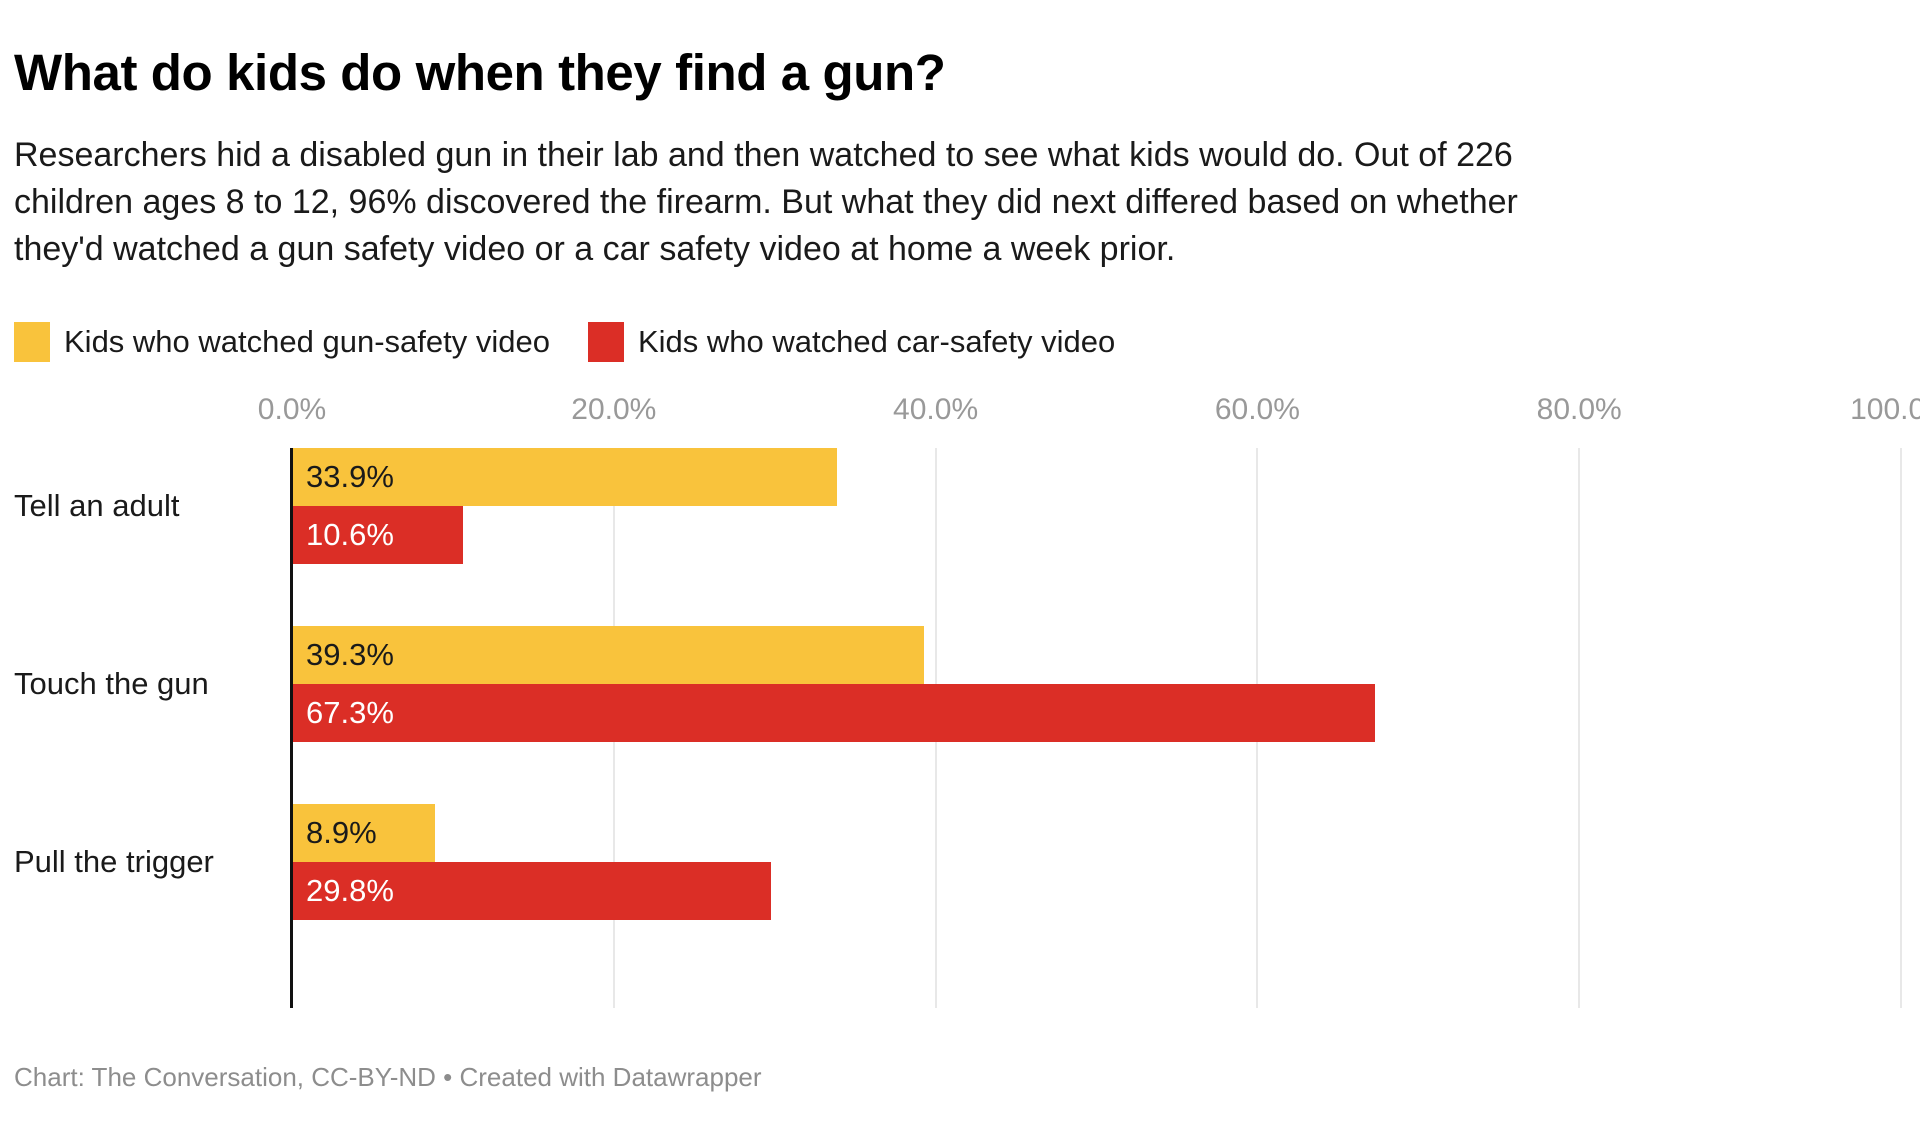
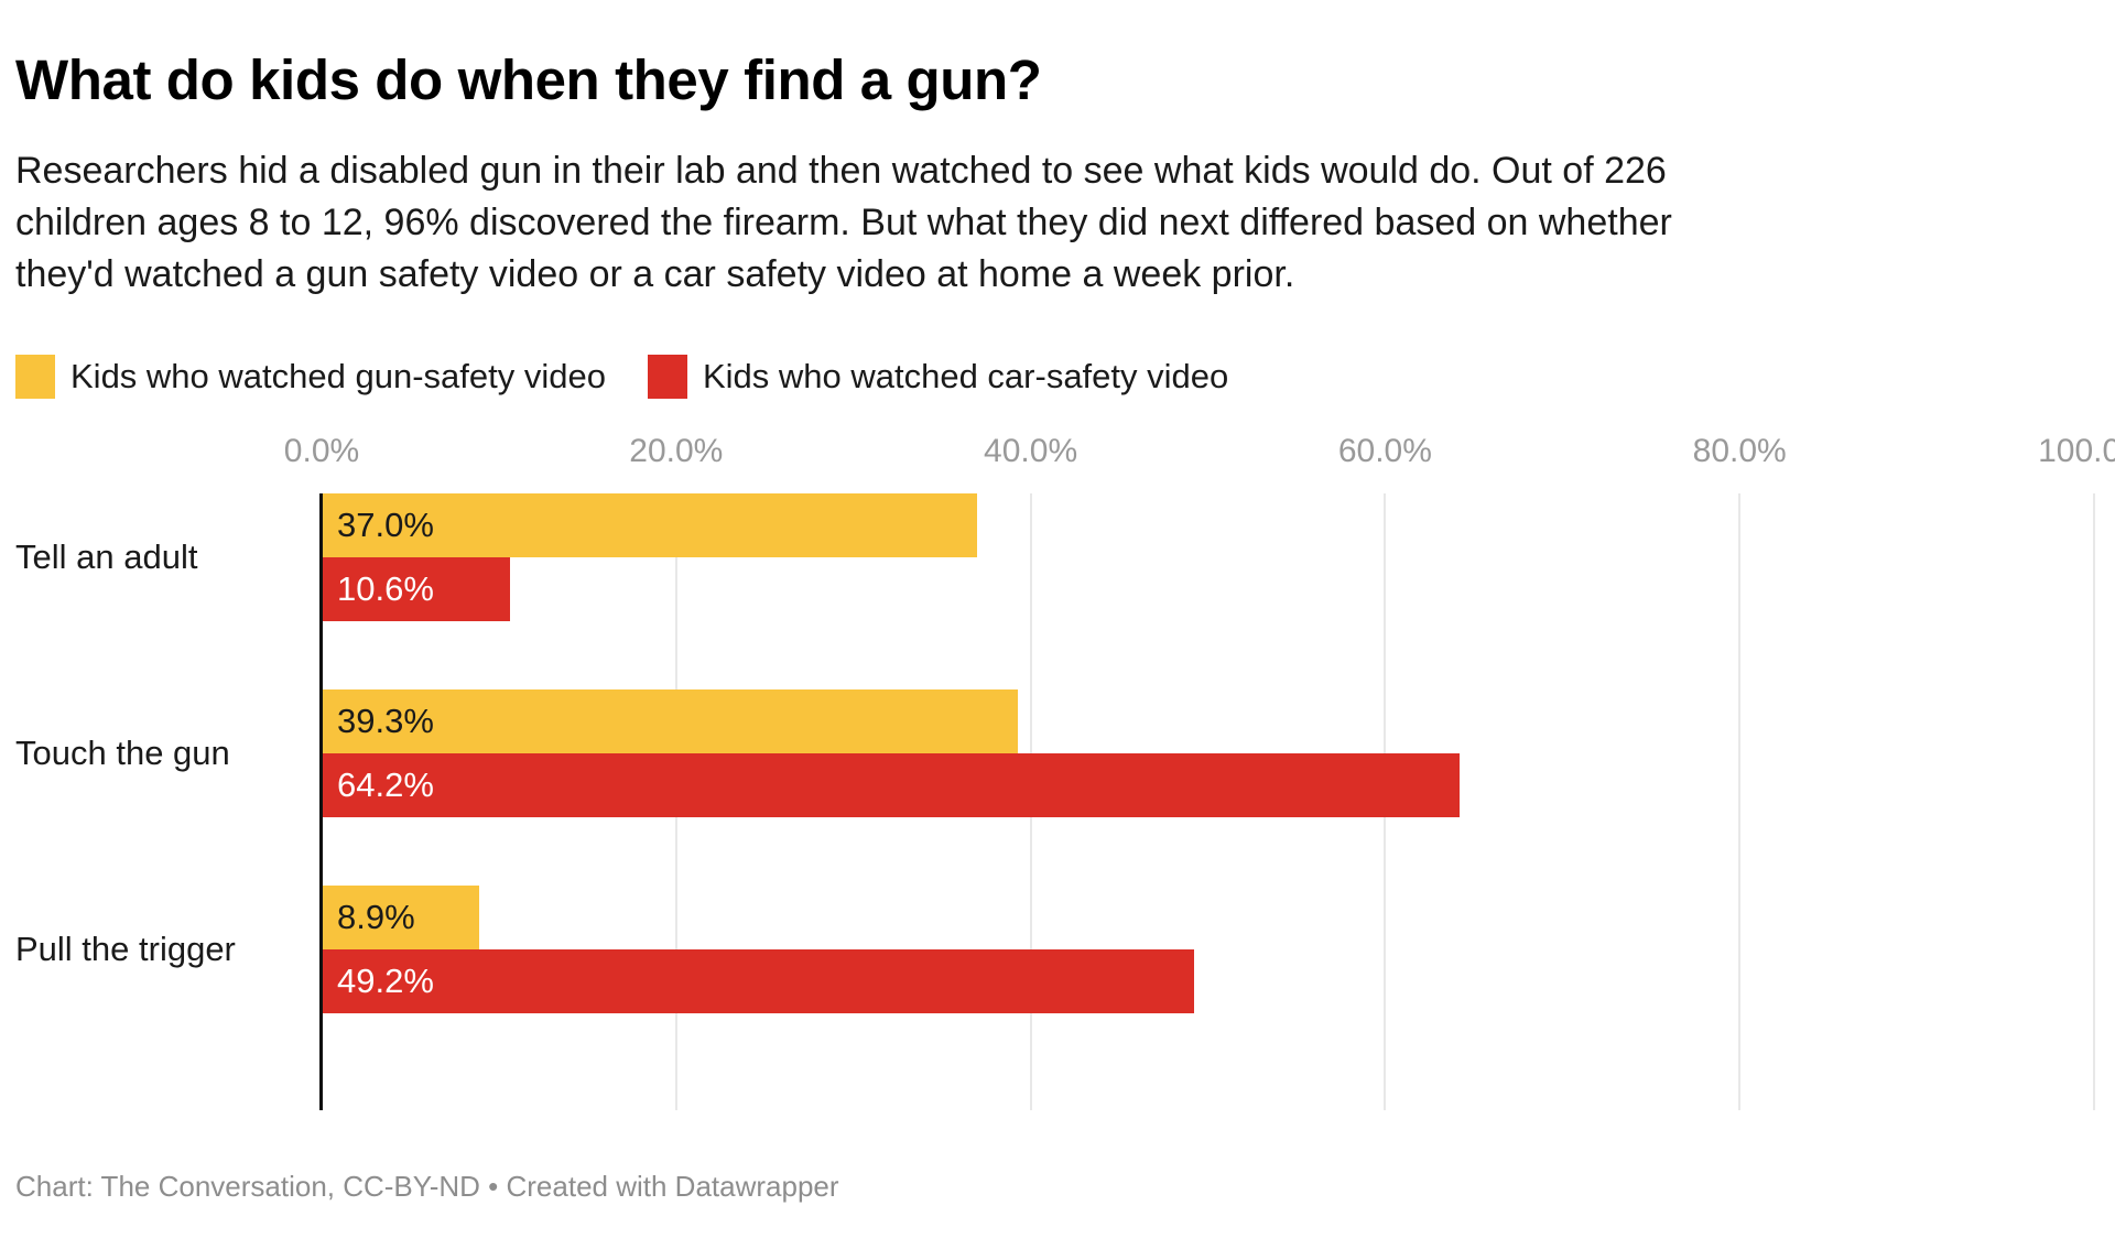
Kids who watched gun-safety video/Tell an adult: 33.9% -> 37.0%
Kids who watched car-safety video/Touch the gun: 67.3% -> 64.2%
Kids who watched car-safety video/Pull the trigger: 29.8% -> 49.2%
